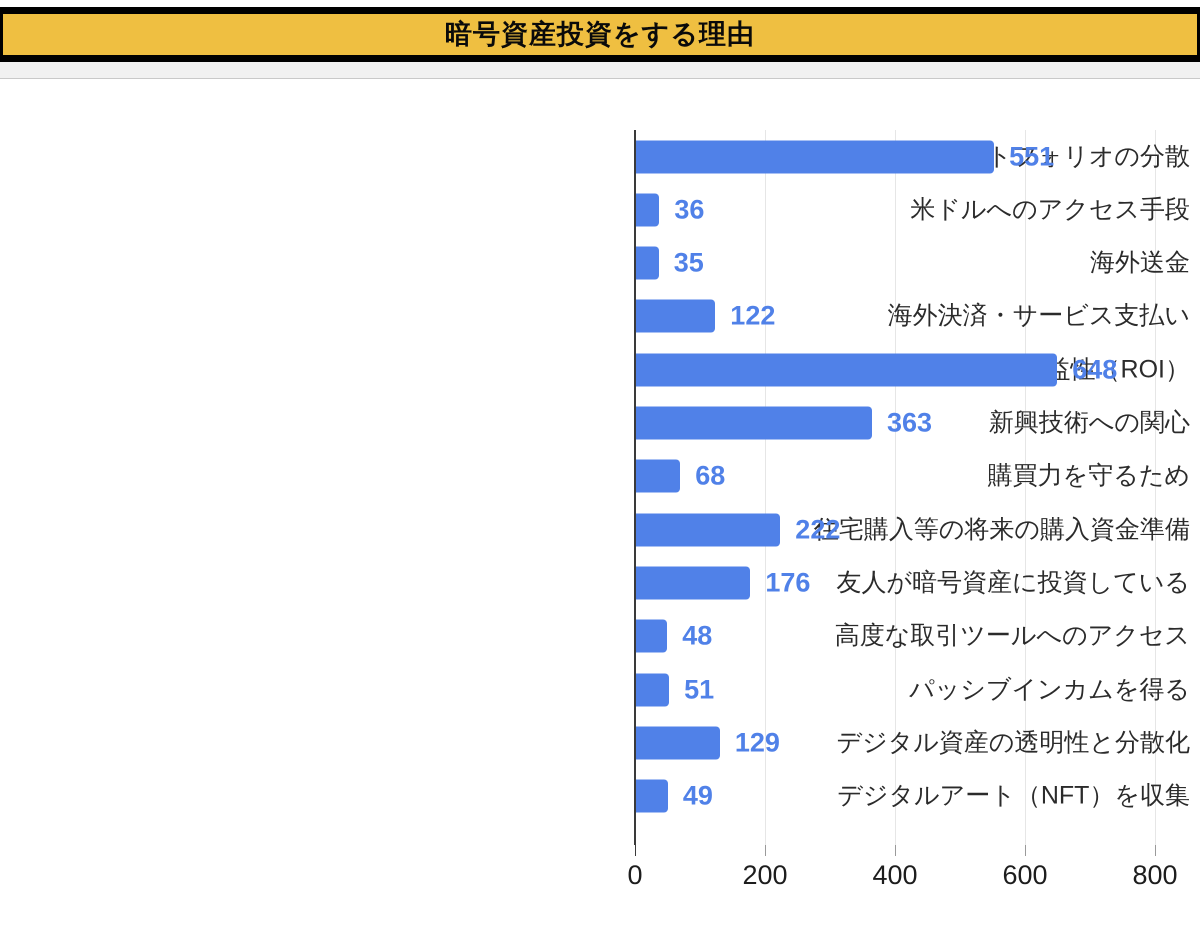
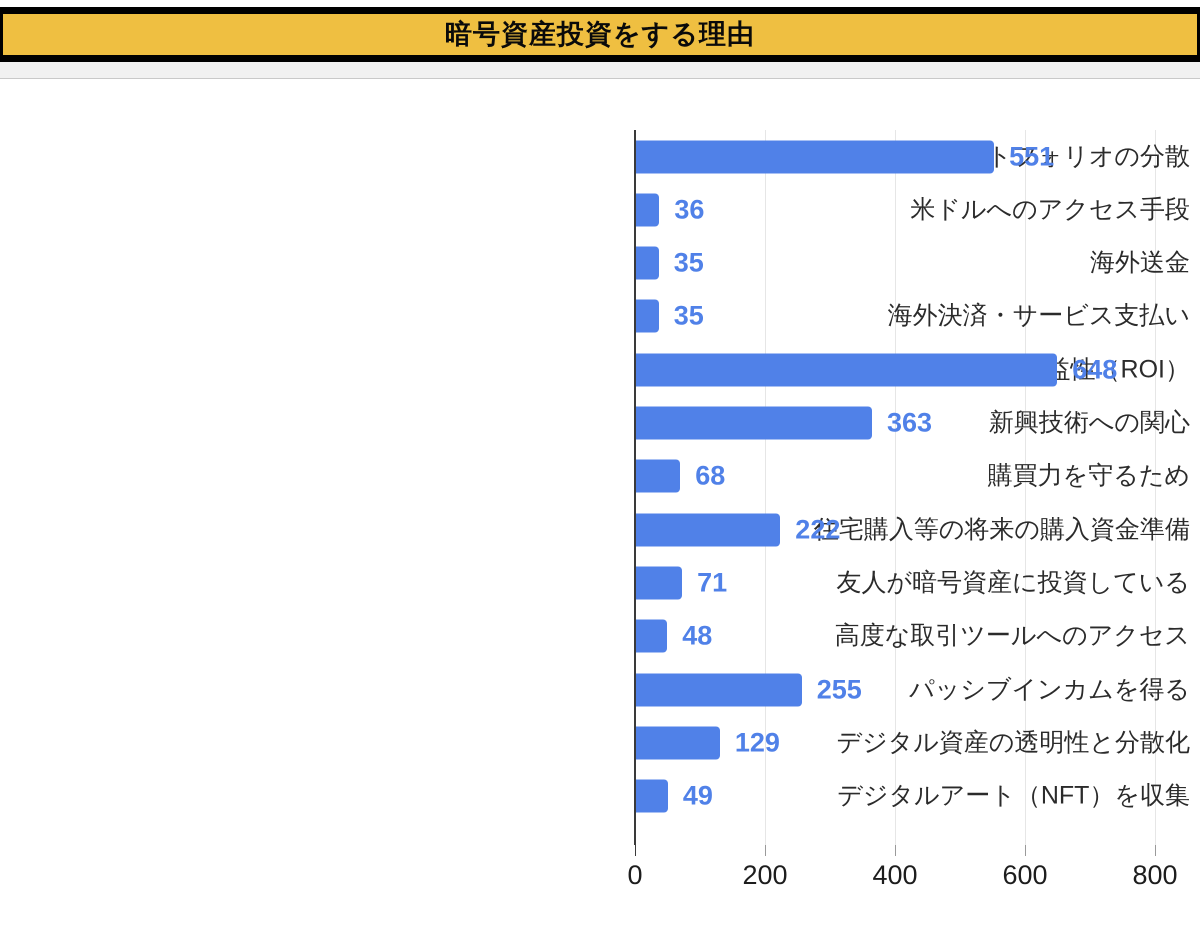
海外決済・サービス支払い: 122 -> 35
友人が暗号資産に投資している: 176 -> 71
パッシブインカムを得る: 51 -> 255
